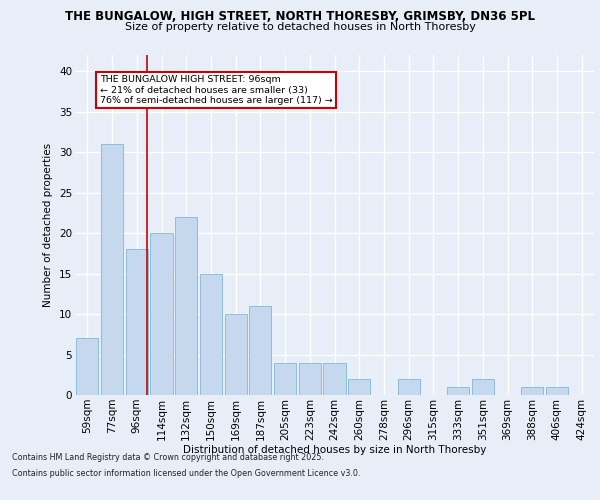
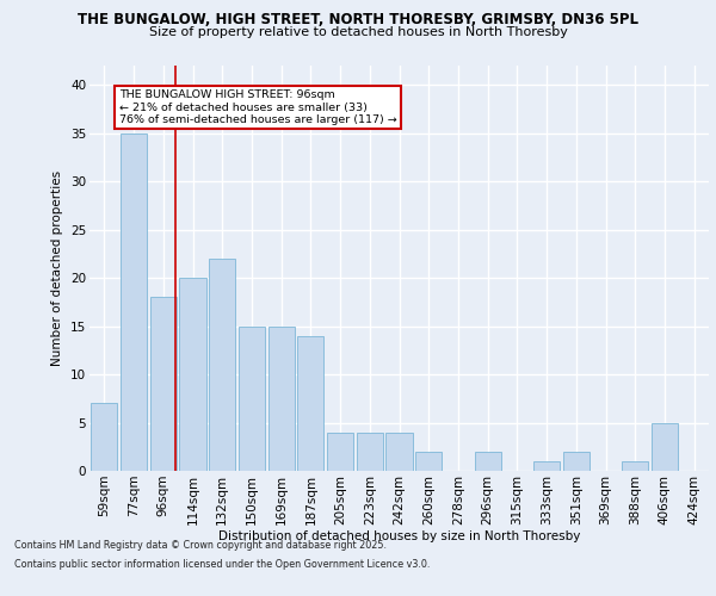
77sqm: 31 -> 35
169sqm: 10 -> 15
187sqm: 11 -> 14
406sqm: 1 -> 5
